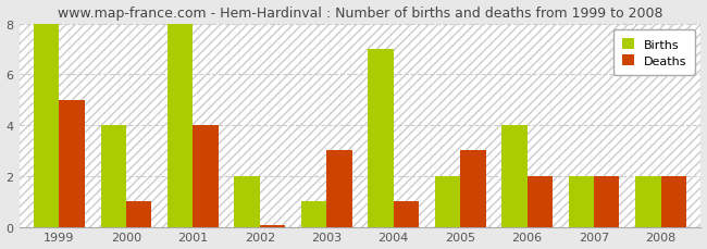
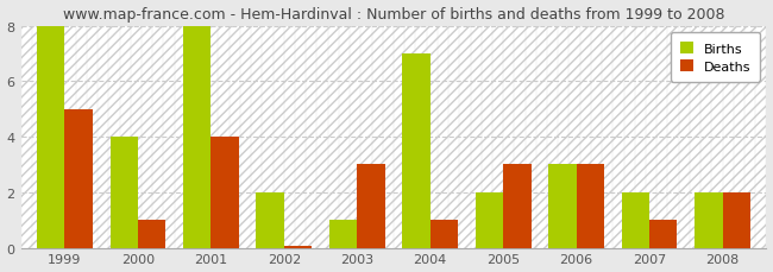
Births/2006: 4 -> 3
Deaths/2006: 2.00 -> 3.00
Deaths/2007: 2.00 -> 1.00
